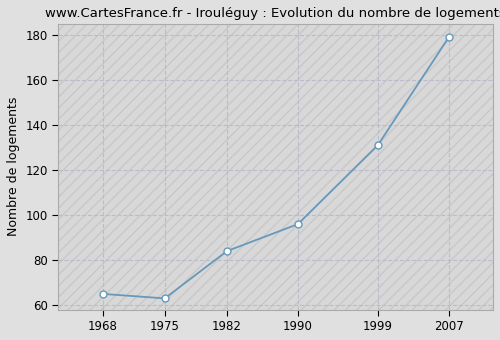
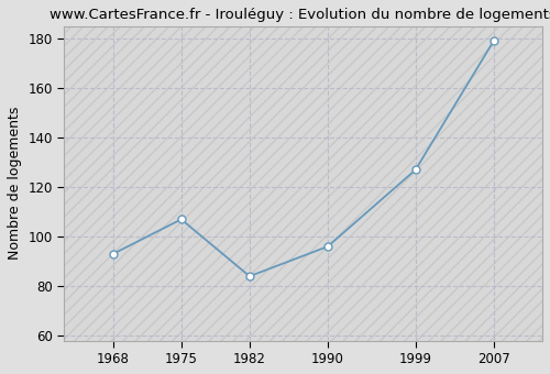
1968: 65 -> 93
1975: 63 -> 107
1999: 131 -> 127
